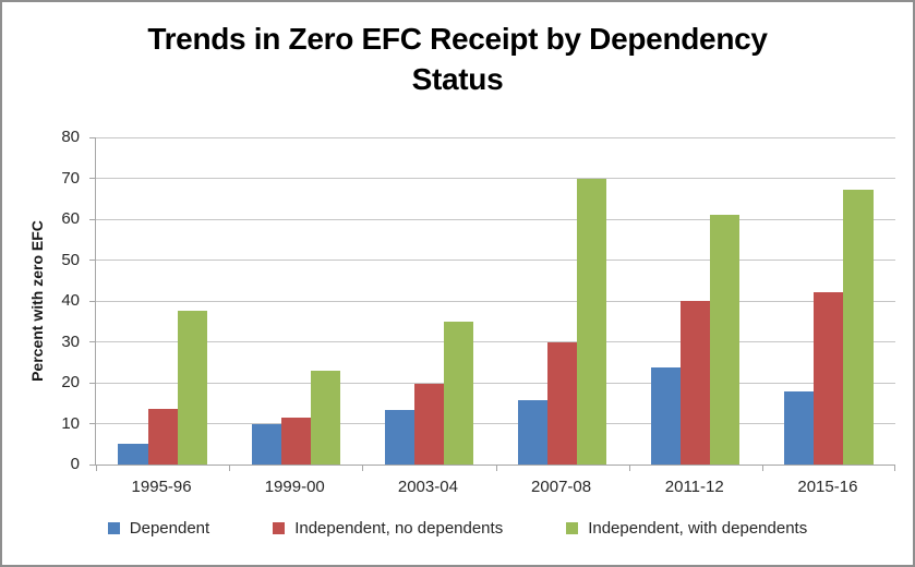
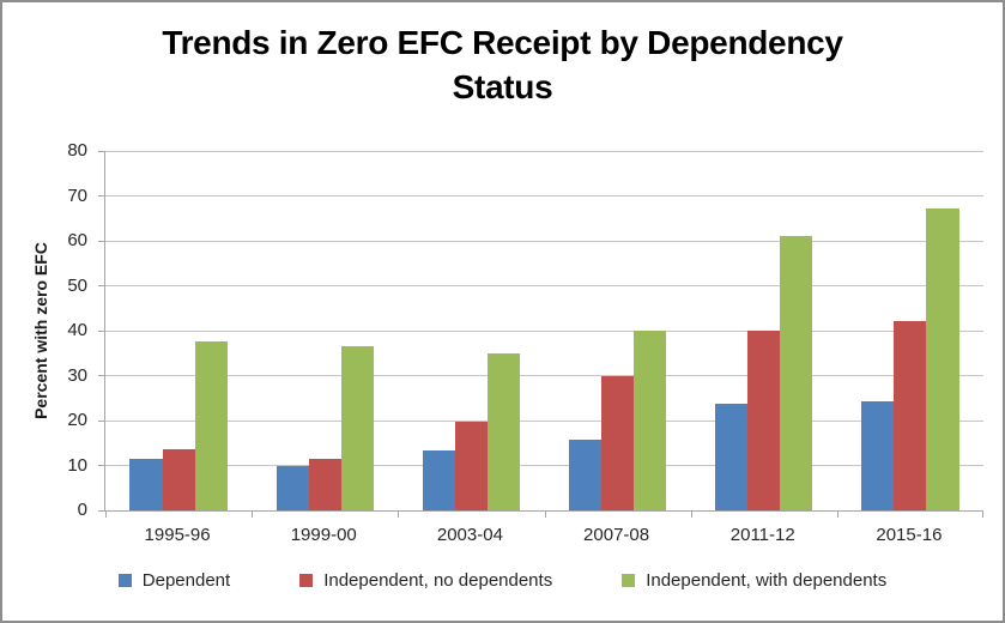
Dependent/1995-96: 5 -> 12
Independent, with dependents/1999-00: 23 -> 37
Independent, with dependents/2007-08: 70 -> 40
Dependent/2015-16: 18 -> 24
